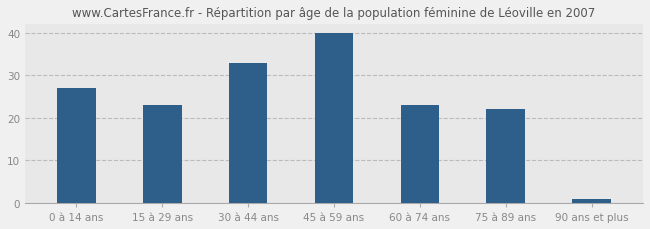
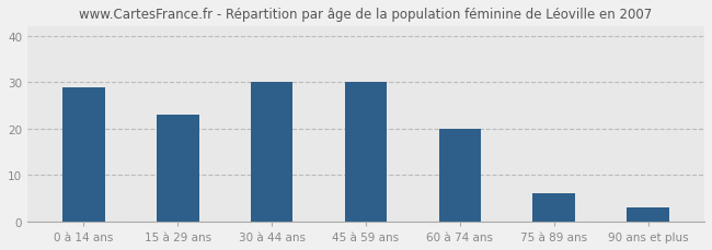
0 à 14 ans: 27 -> 29
30 à 44 ans: 33 -> 30
45 à 59 ans: 40 -> 30
60 à 74 ans: 23 -> 20
75 à 89 ans: 22 -> 6
90 ans et plus: 1 -> 3
